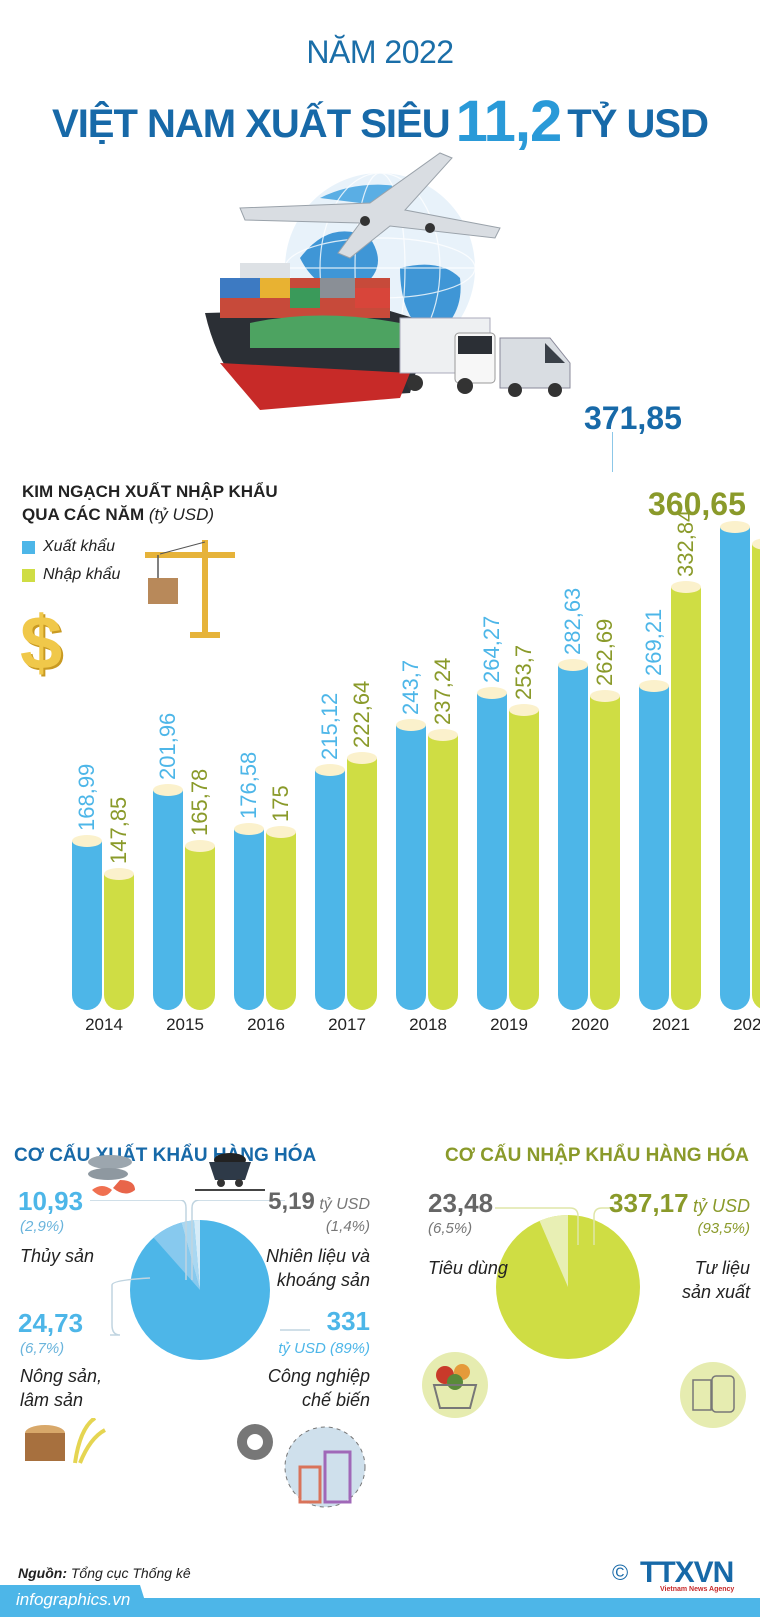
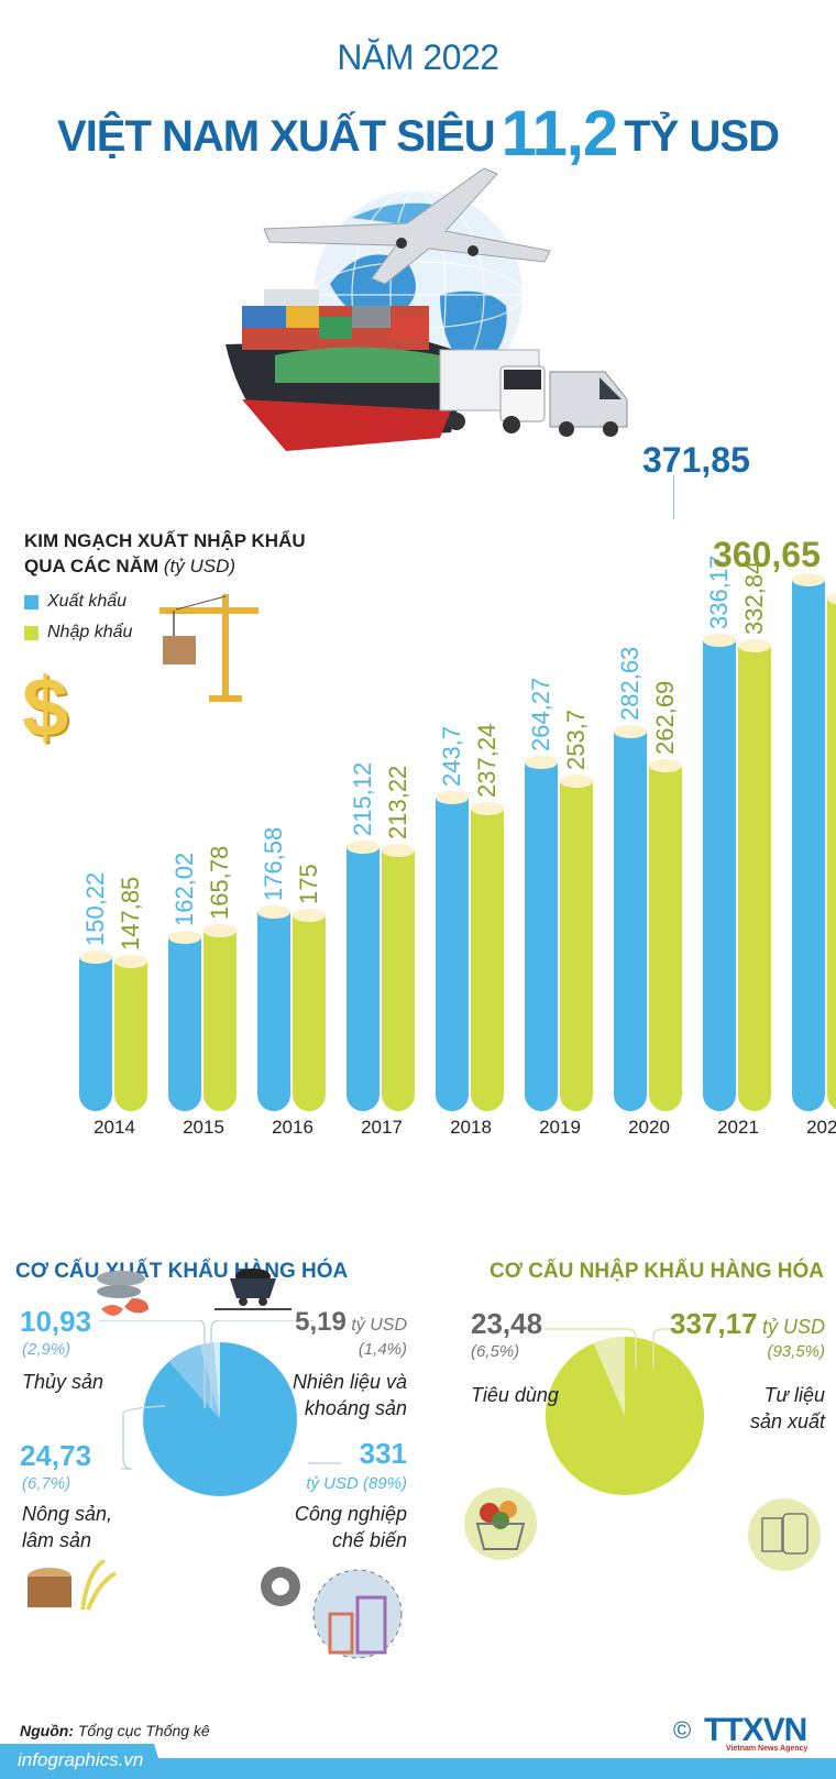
KIM NGẠCH XUẤT NHẬP KHẨU QUA CÁC NĂM (tỷ USD)/Xuất khẩu/2014: 168,99 -> 150,22
KIM NGẠCH XUẤT NHẬP KHẨU QUA CÁC NĂM (tỷ USD)/Xuất khẩu/2015: 201,96 -> 162,02
KIM NGẠCH XUẤT NHẬP KHẨU QUA CÁC NĂM (tỷ USD)/Nhập khẩu/2017: 222,64 -> 213,22
KIM NGẠCH XUẤT NHẬP KHẨU QUA CÁC NĂM (tỷ USD)/Xuất khẩu/2021: 269,21 -> 336,17
